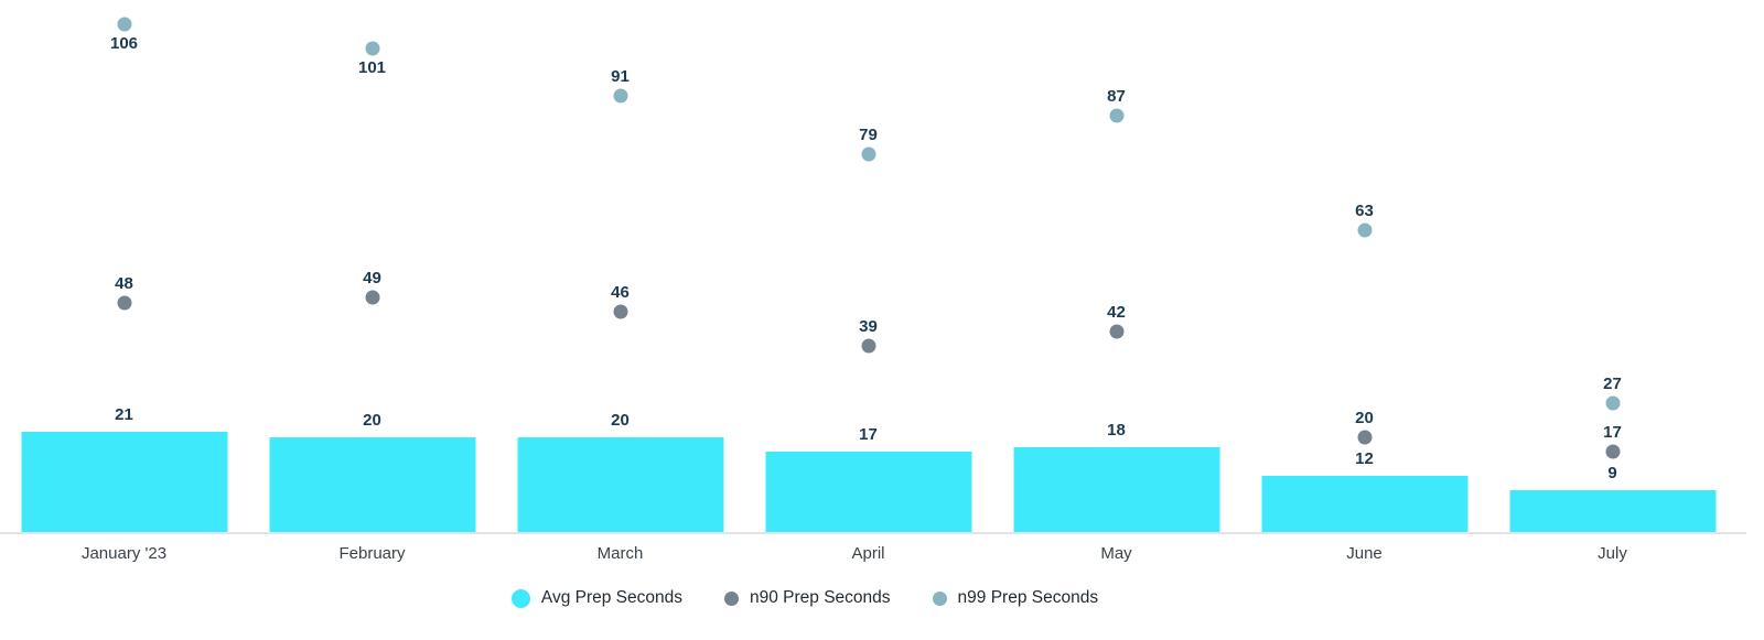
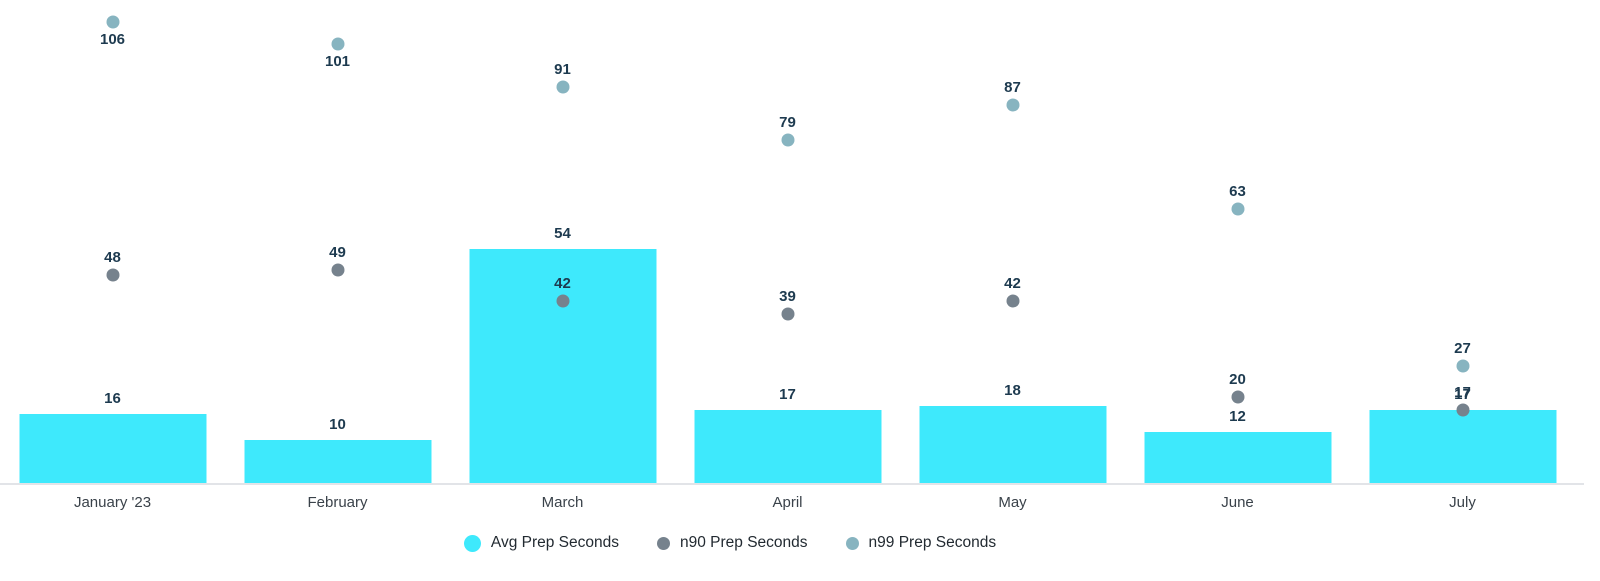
Avg Prep Seconds/January '23: 21 -> 16
Avg Prep Seconds/February: 20 -> 10
Avg Prep Seconds/March: 20 -> 54
n90 Prep Seconds/March: 46 -> 42
Avg Prep Seconds/July: 9 -> 17
